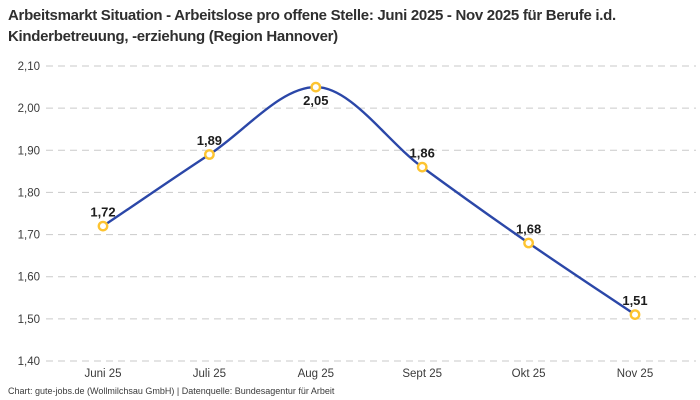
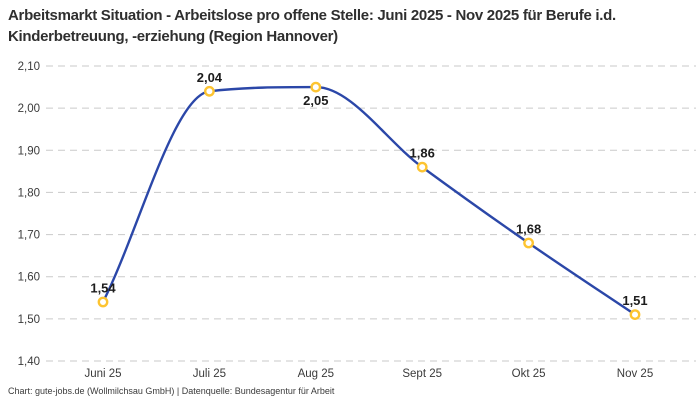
Juni 25: 1,72 -> 1,54
Juli 25: 1,89 -> 2,04
